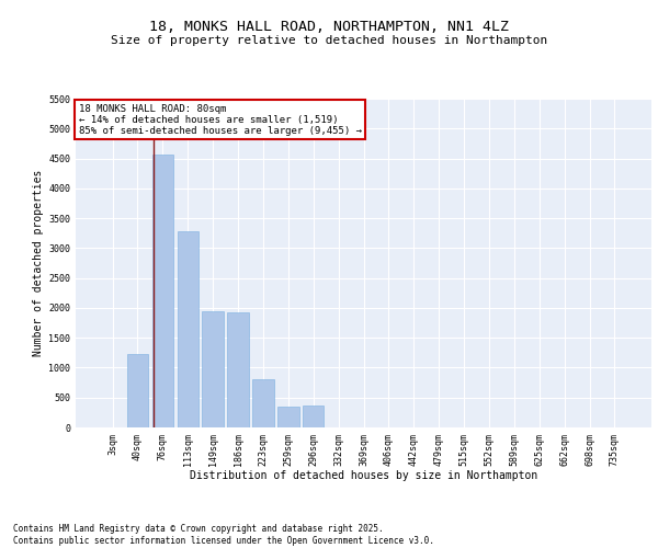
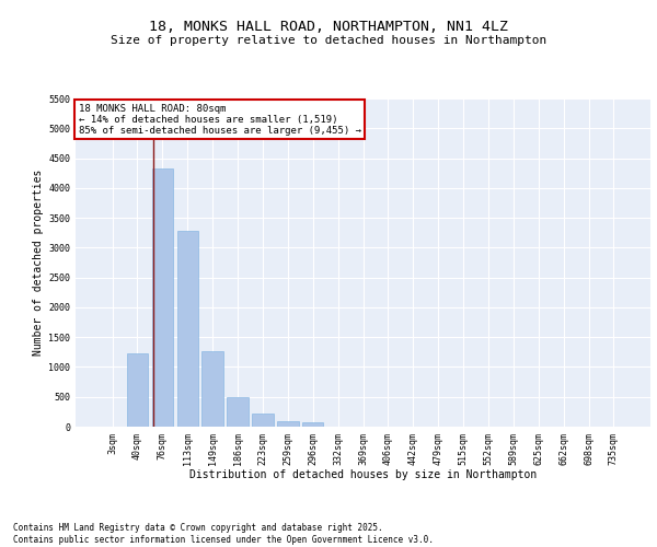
76sqm: 4560 -> 4330
149sqm: 1940 -> 1260
186sqm: 1920 -> 490
223sqm: 800 -> 220
259sqm: 340 -> 100
296sqm: 360 -> 60
